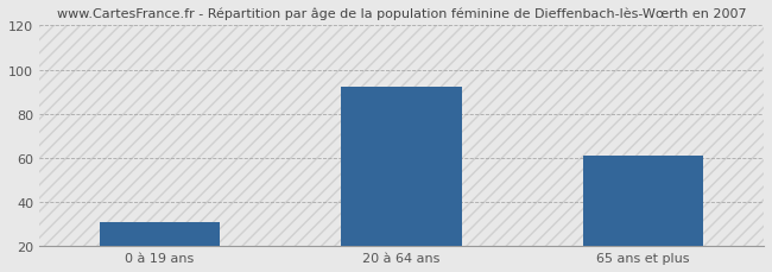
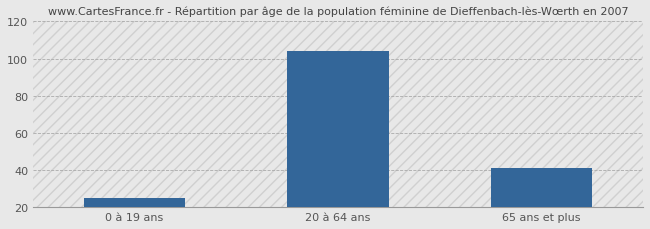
0 à 19 ans: 31 -> 25
20 à 64 ans: 92 -> 104
65 ans et plus: 61 -> 41
